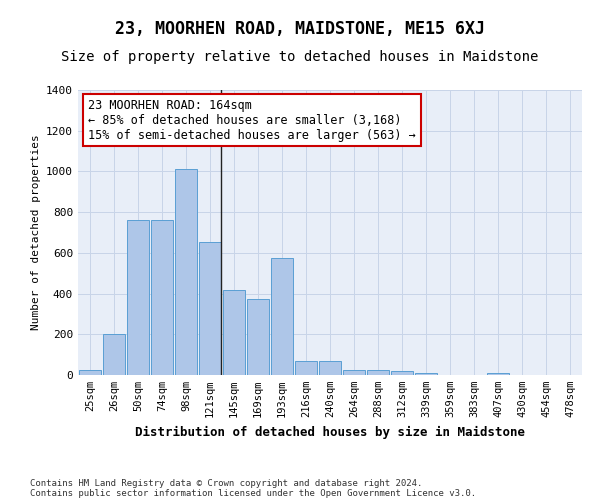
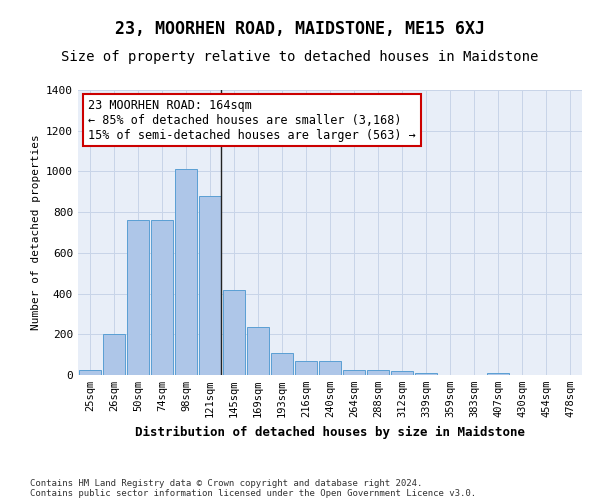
121sqm: 655 -> 880
169sqm: 375 -> 235
193sqm: 575 -> 110
